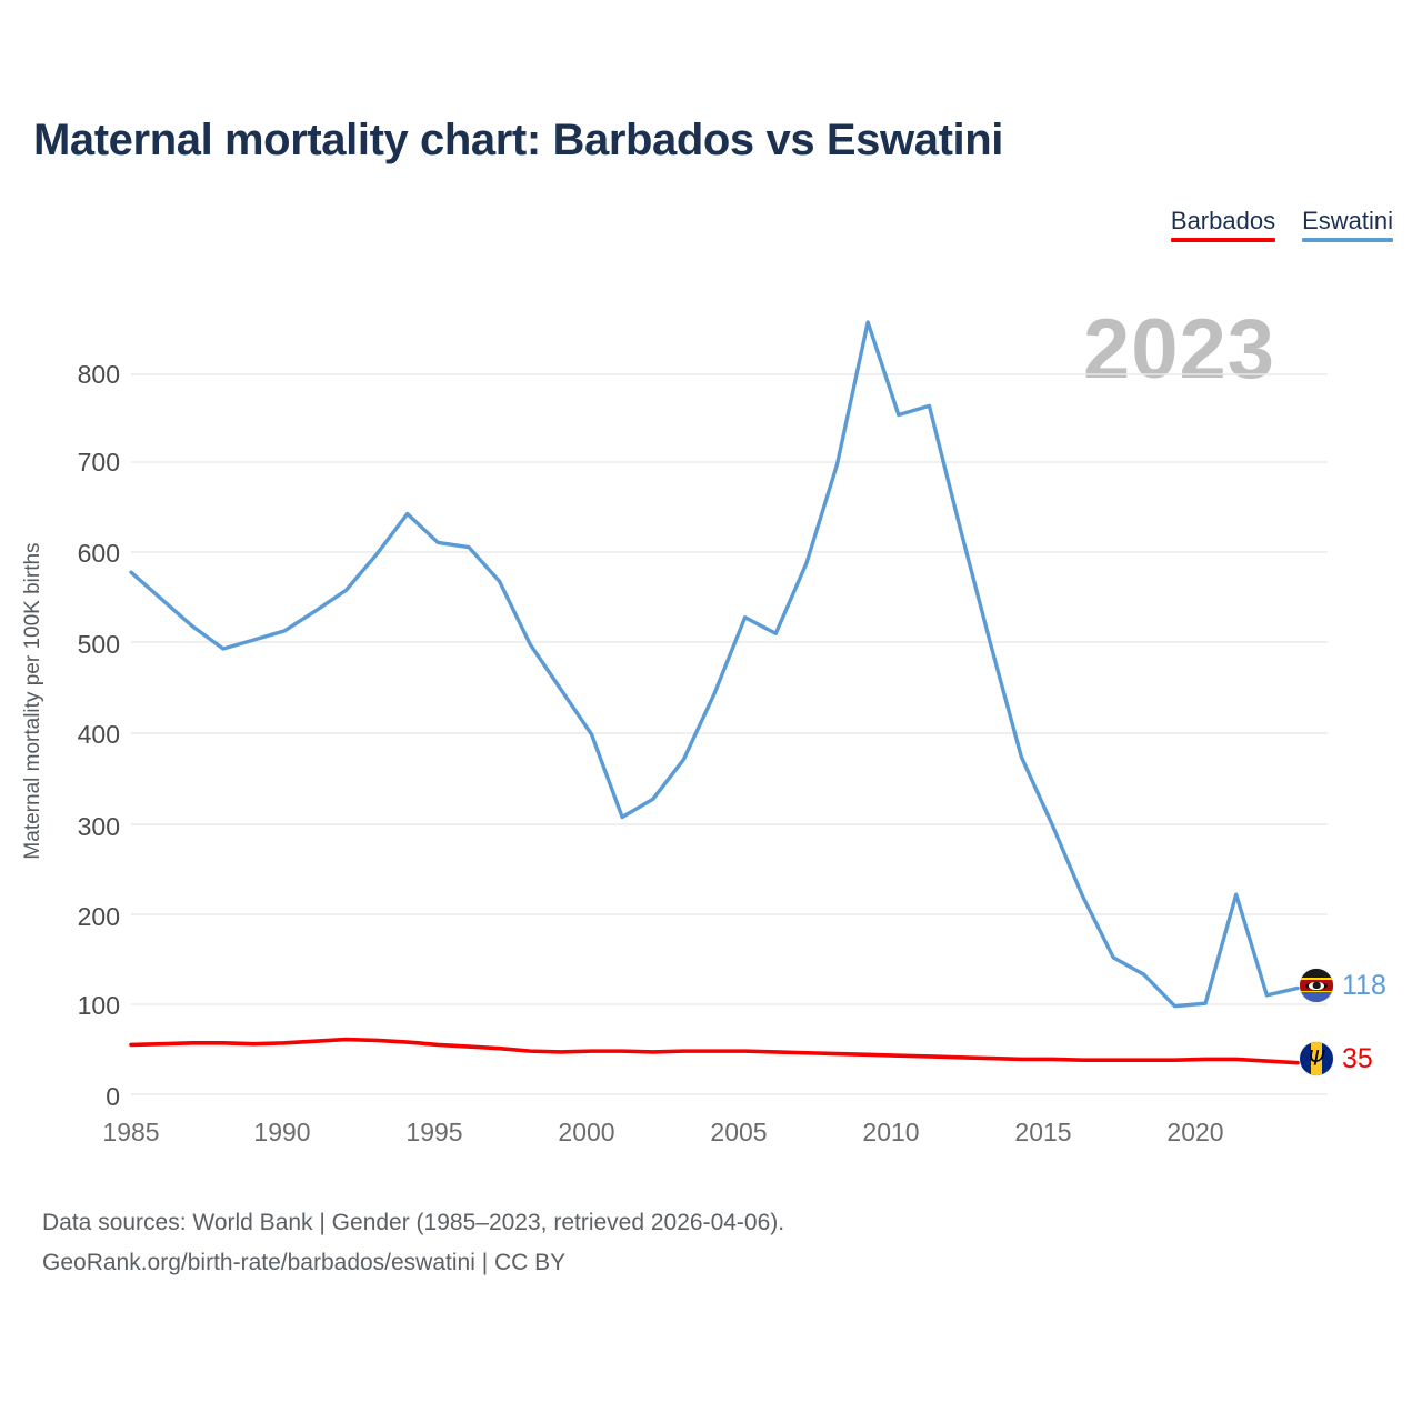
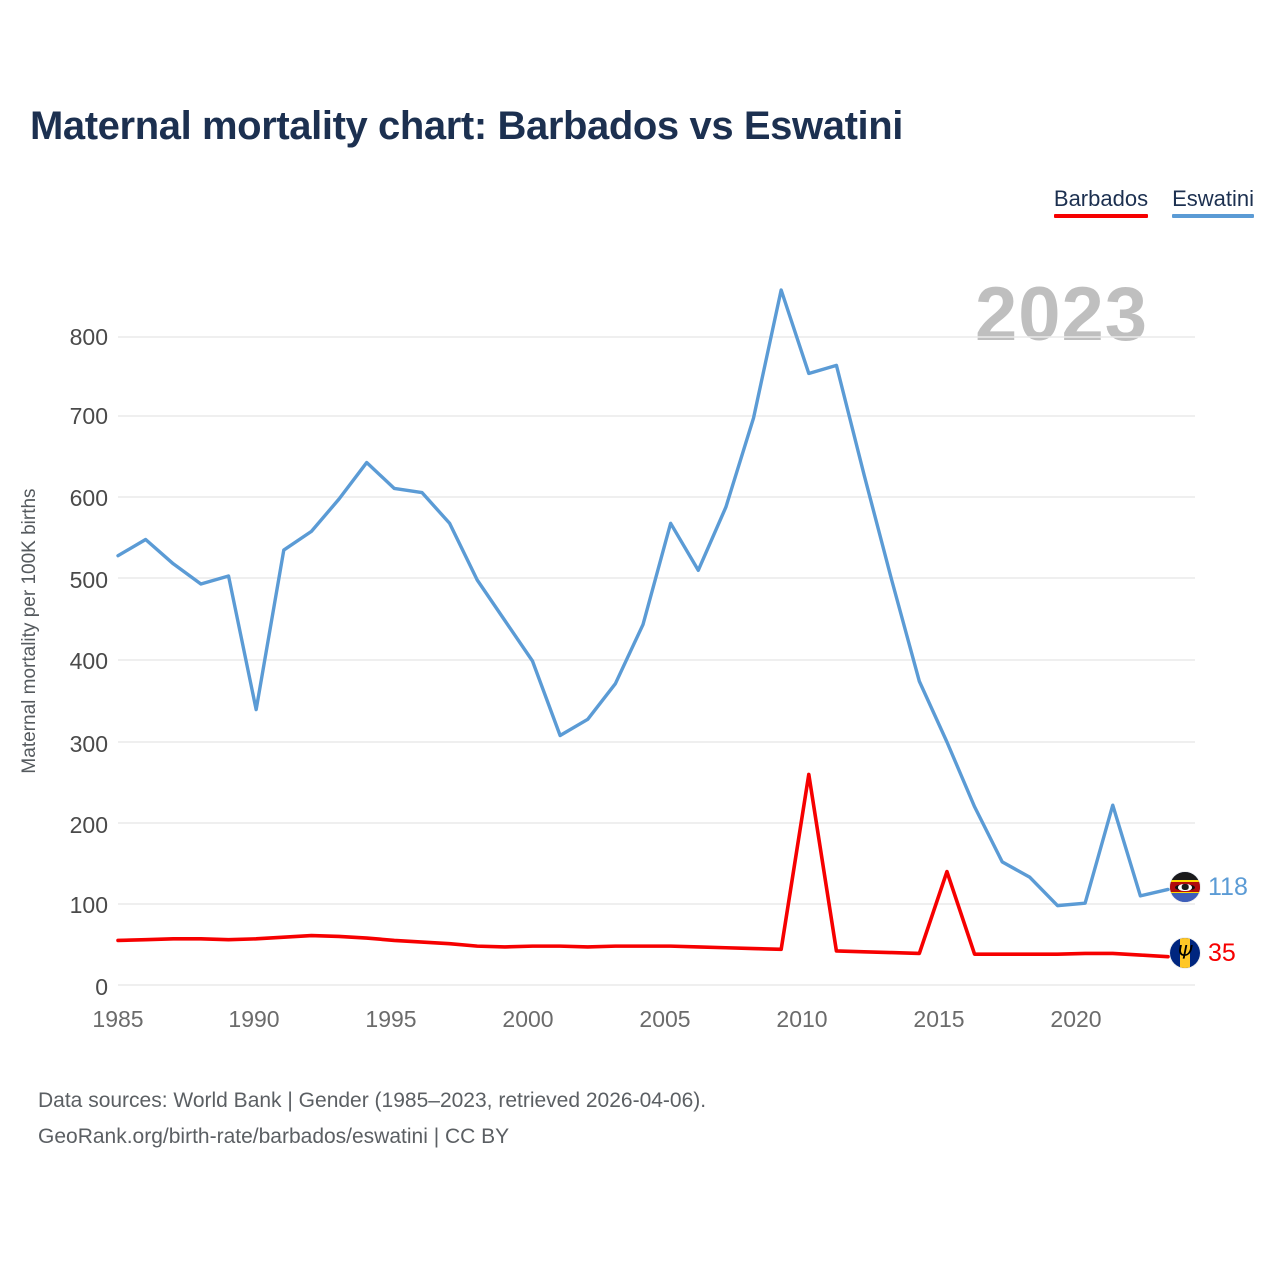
Eswatini/1985: 580 -> 530
Eswatini/1990: 520 -> 340
Eswatini/2005: 530 -> 570
Barbados/2010: 40 -> 260
Barbados/2015: 40 -> 140
